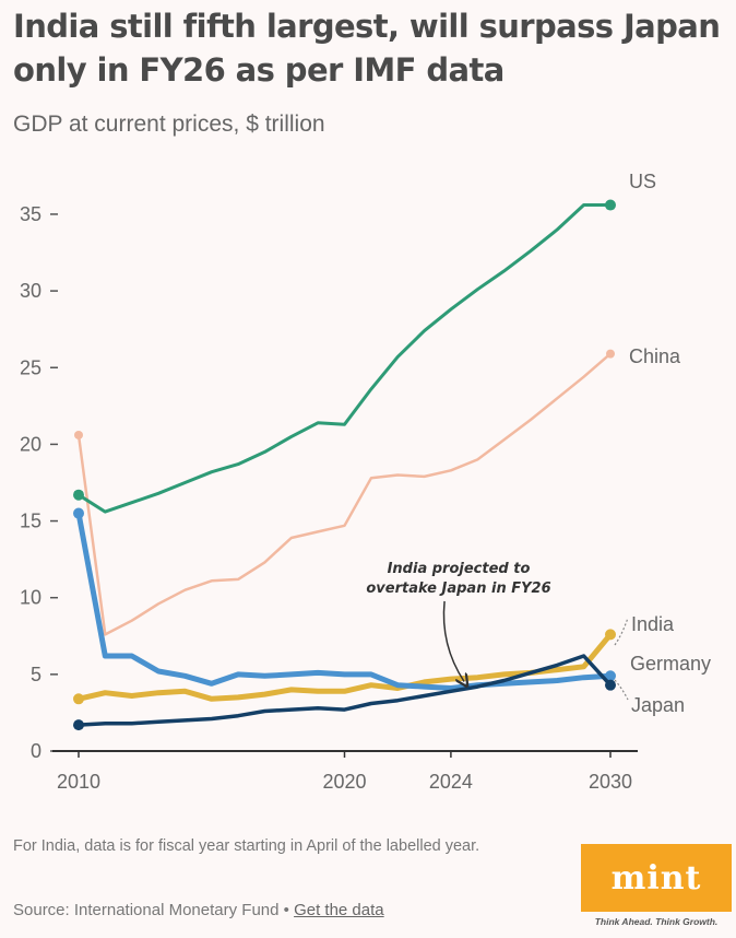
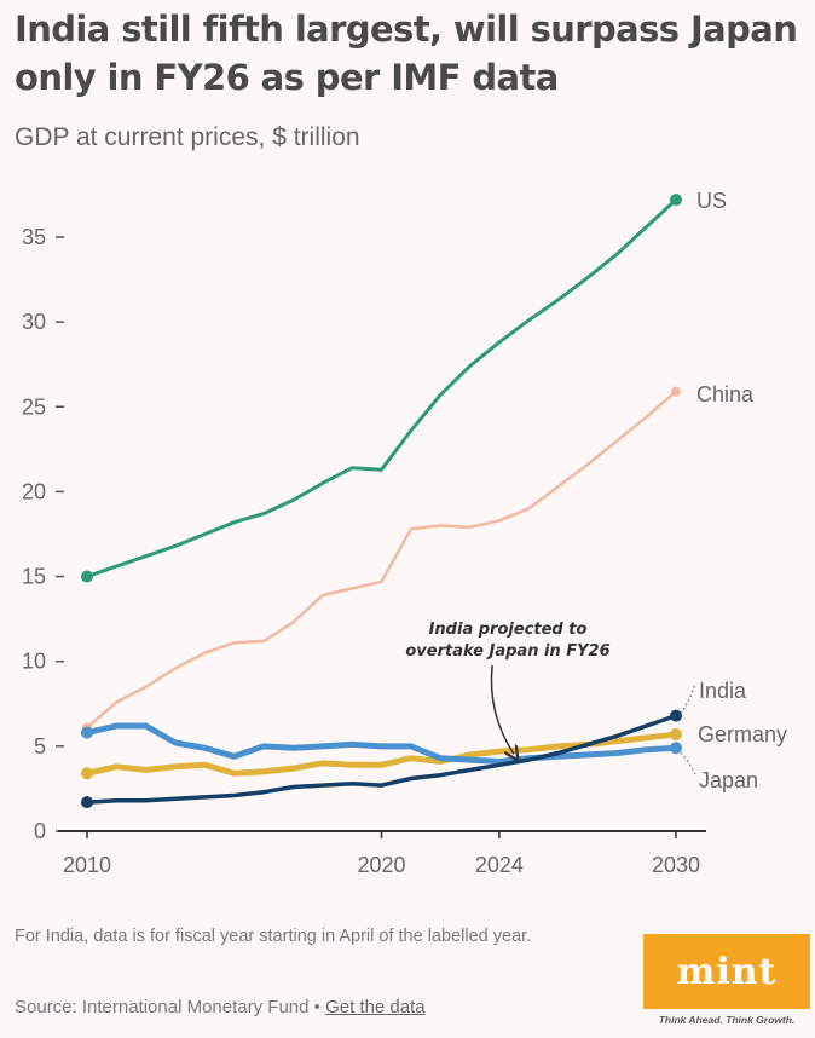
US/2010: 16.7 -> 15.0
China/2010: 20.6 -> 6.1
Japan/2010: 15.5 -> 5.8
US/2030: 35.6 -> 37.2
Germany/2030: 7.6 -> 5.7
India/2030: 4.3 -> 6.8
